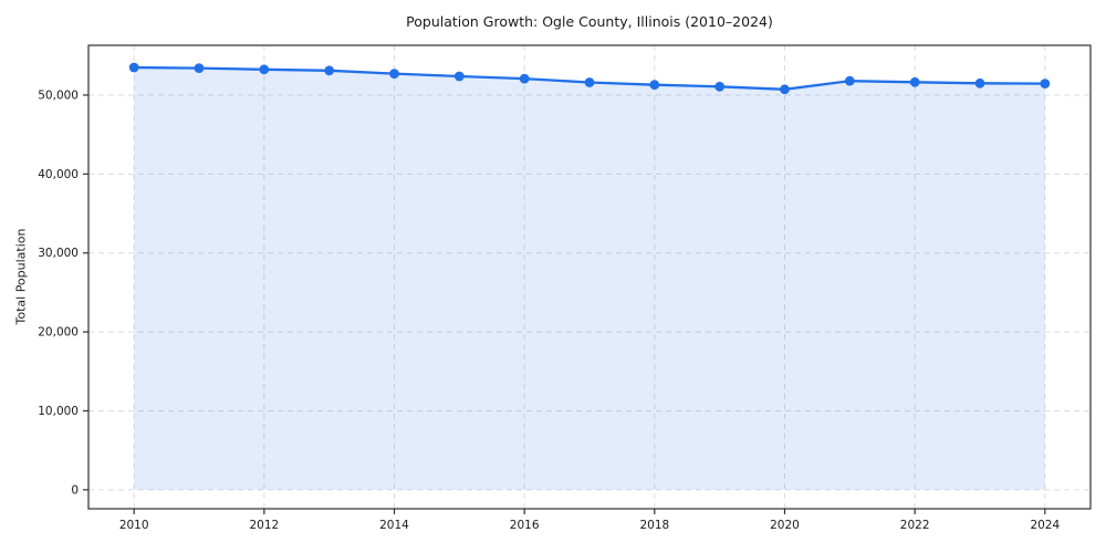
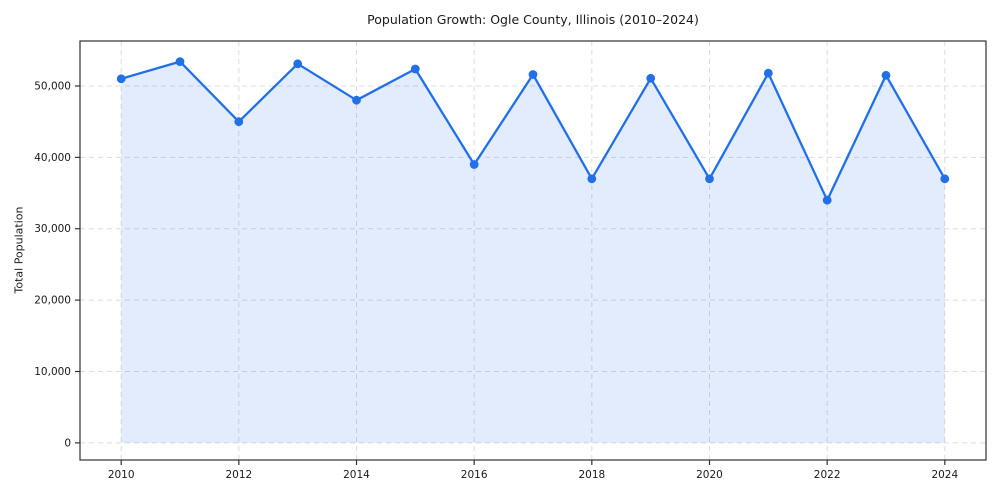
2010: 54000 -> 51000
2012: 53000 -> 45000
2014: 53000 -> 48000
2016: 52000 -> 39000
2018: 51000 -> 37000
2020: 51000 -> 37000
2022: 52000 -> 34000
2024: 51000 -> 37000
